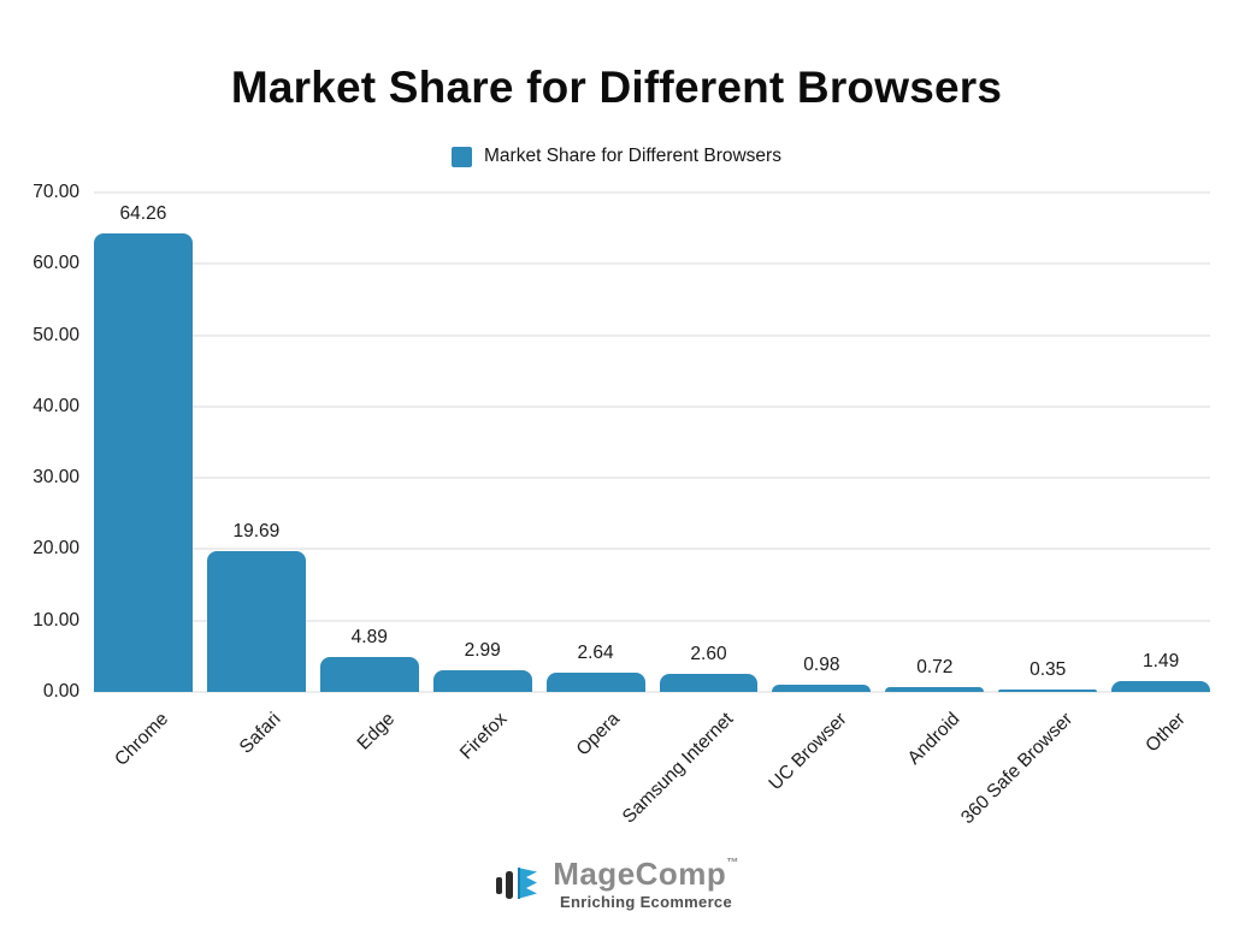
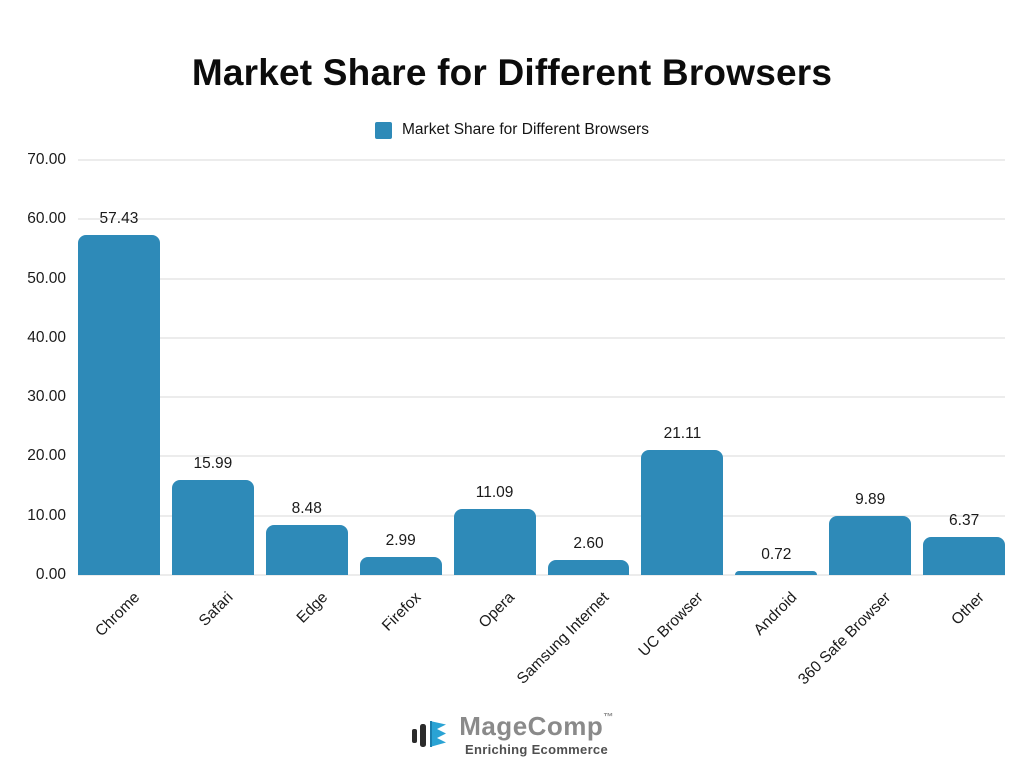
Chrome: 64.26 -> 57.43
Safari: 19.69 -> 15.99
Edge: 4.89 -> 8.48
Opera: 2.64 -> 11.09
UC Browser: 0.98 -> 21.11
360 Safe Browser: 0.35 -> 9.89
Other: 1.49 -> 6.37
